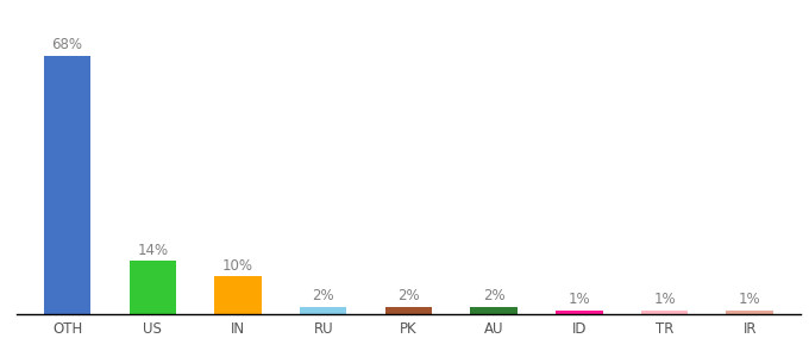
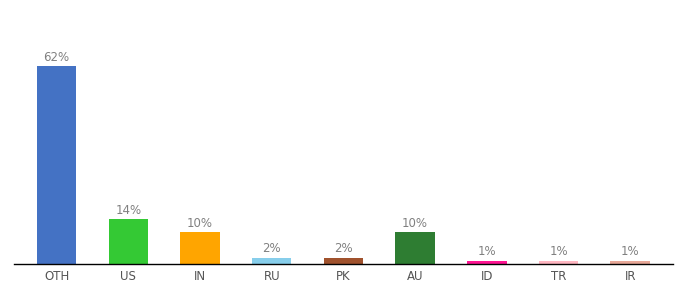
OTH: 68% -> 62%
AU: 2% -> 10%
